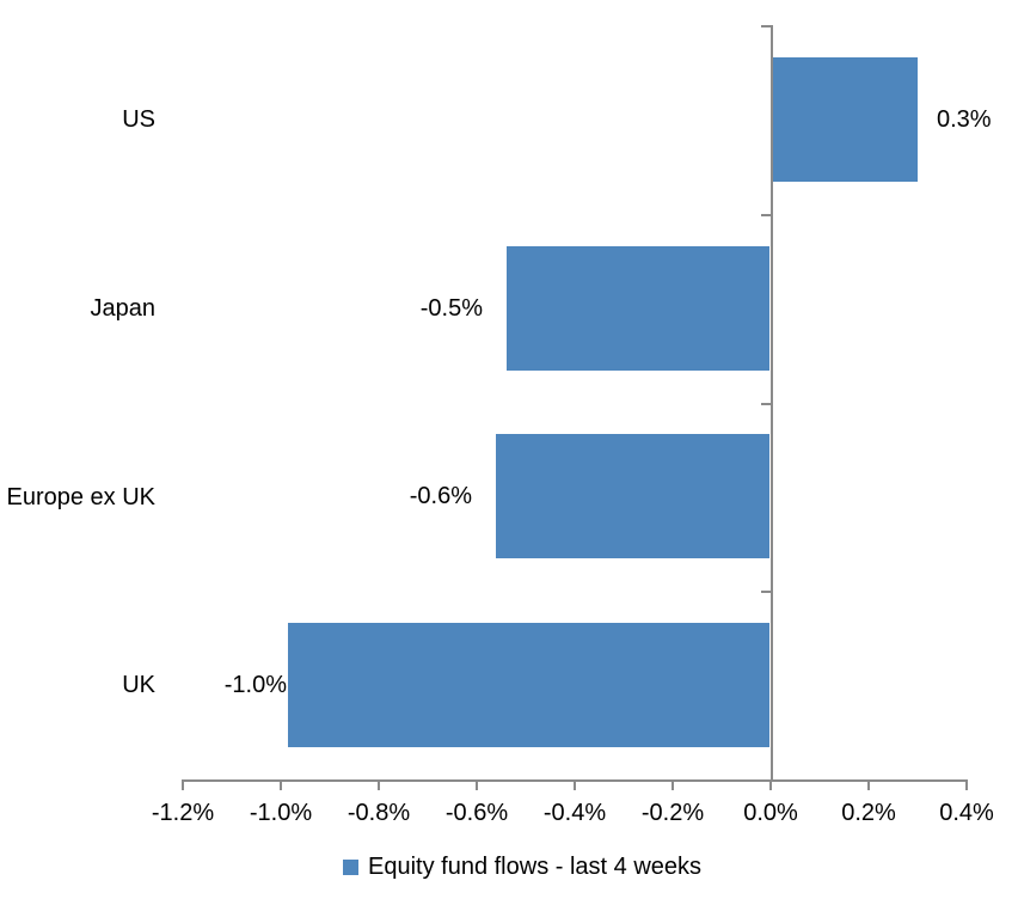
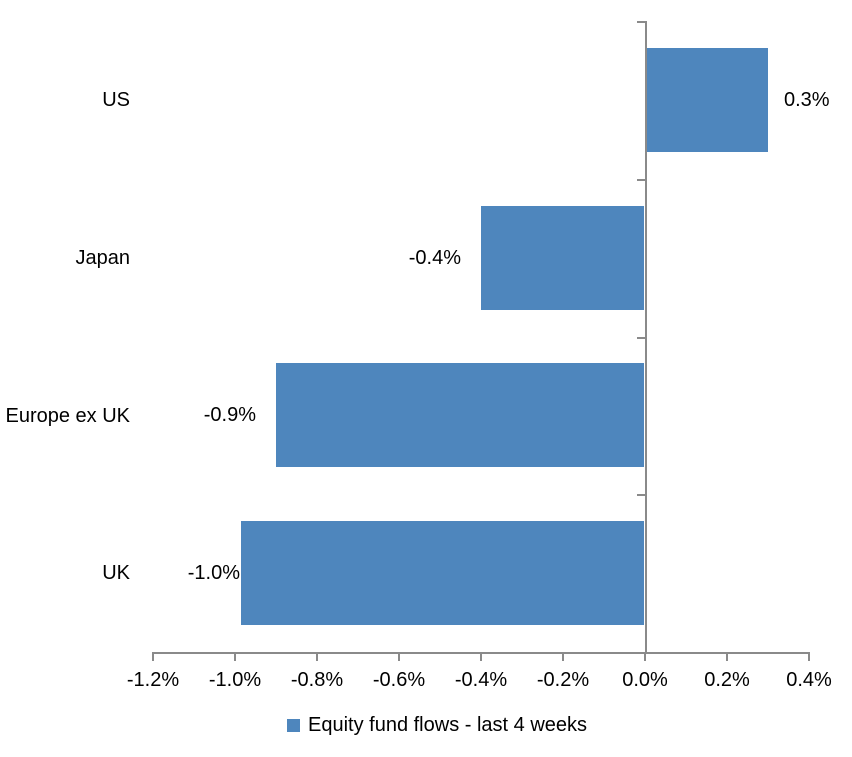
Japan: -0.5% -> -0.4%
Europe ex UK: -0.6% -> -0.9%
